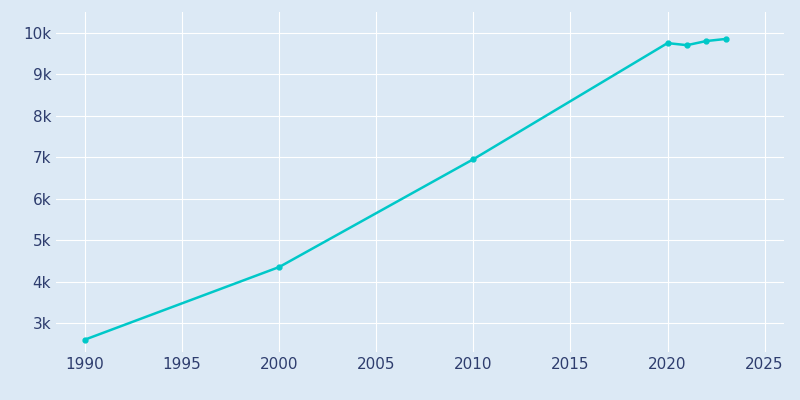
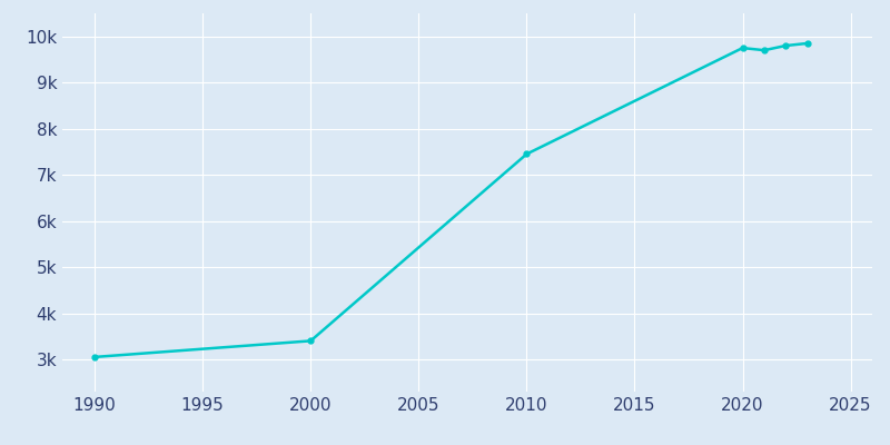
1990: 2.60k -> 3.05k
2000: 4.35k -> 3.40k
2010: 6.95k -> 7.45k
